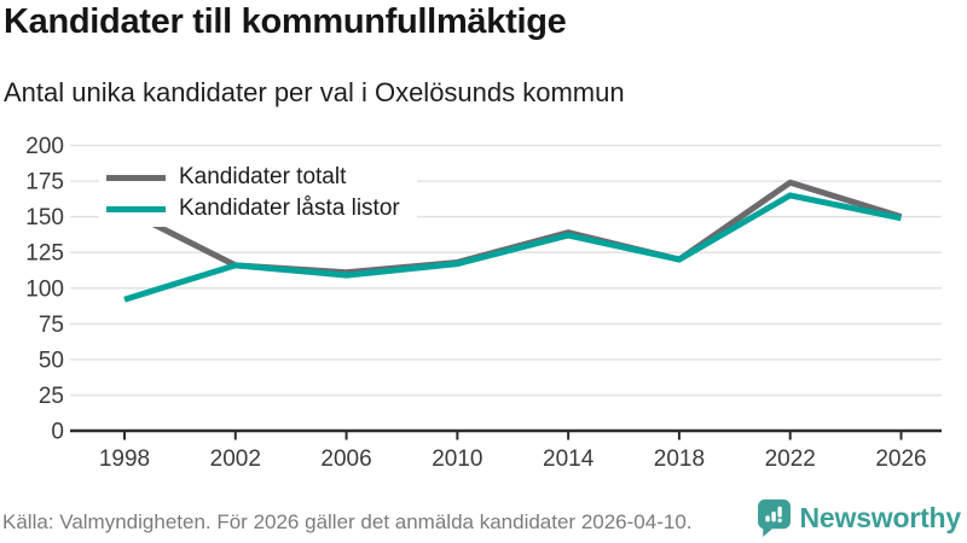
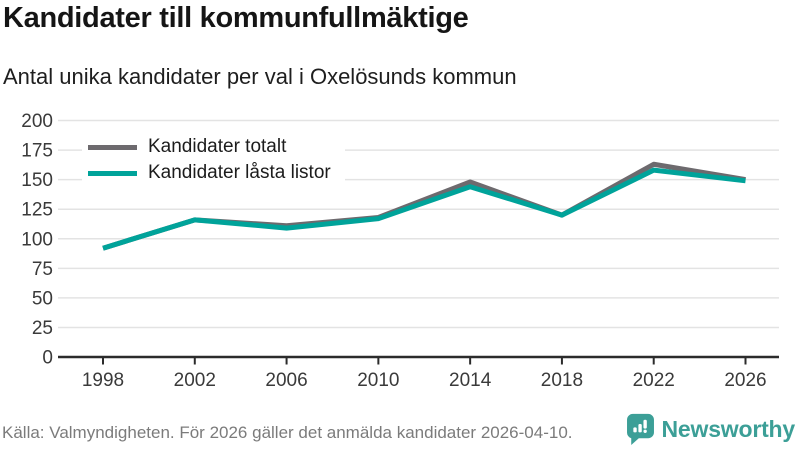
Kandidater totalt/1998: 155 -> 92
Kandidater totalt/2014: 139 -> 148
Kandidater låsta listor/2014: 137 -> 144
Kandidater totalt/2022: 174 -> 163
Kandidater låsta listor/2022: 165 -> 158
